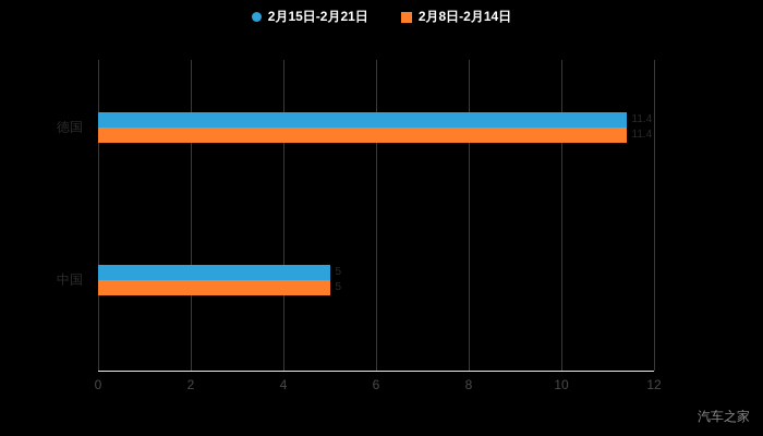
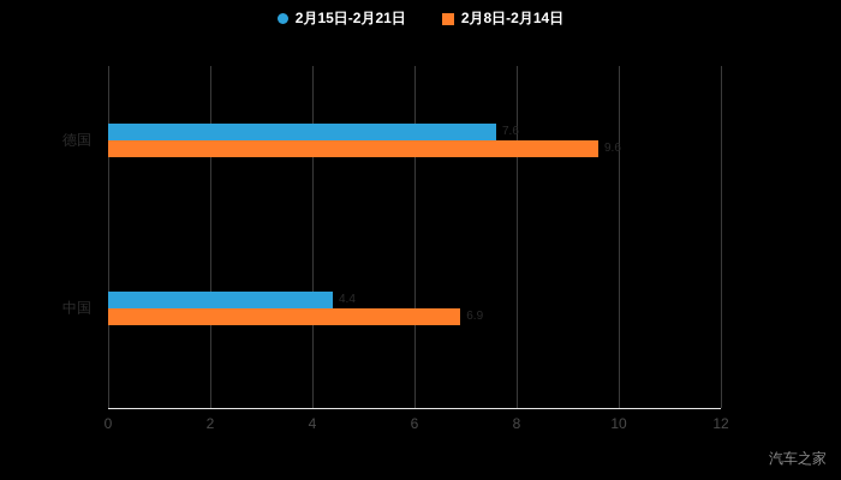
2月15日-2月21日/德国: 11.4 -> 7.6
2月8日-2月14日/德国: 11.4 -> 9.6
2月15日-2月21日/中国: 5 -> 4.4
2月8日-2月14日/中国: 5 -> 6.9
